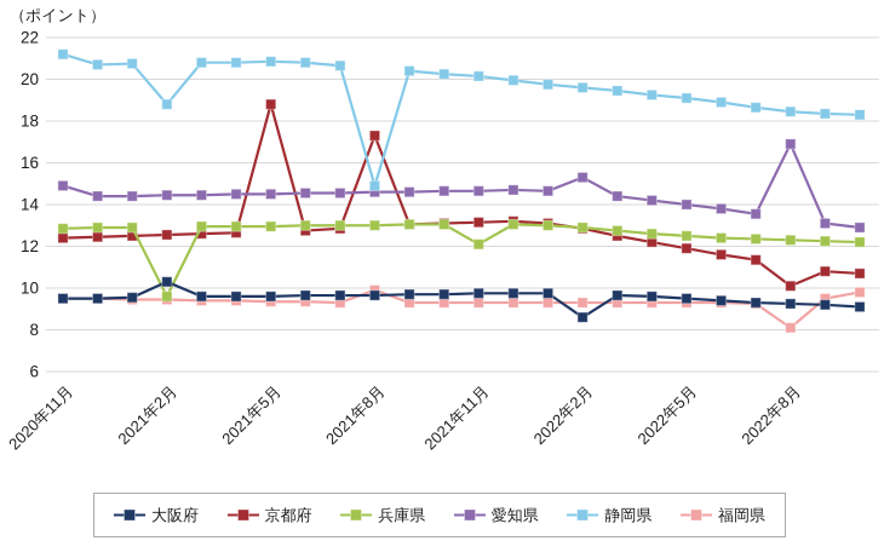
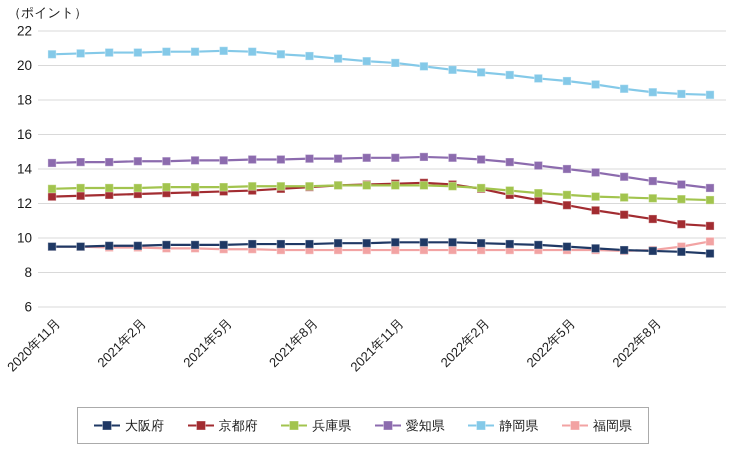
愛知県/2020年11月: 14.9 -> 14.3
静岡県/2020年11月: 21.2 -> 20.6
大阪府/2021年2月: 10.3 -> 9.6
兵庫県/2021年2月: 9.6 -> 12.9
静岡県/2021年2月: 18.8 -> 20.8
京都府/2021年5月: 18.8 -> 12.7
京都府/2021年8月: 17.3 -> 12.9
静岡県/2021年8月: 14.9 -> 20.6
福岡県/2021年8月: 9.9 -> 9.3
兵庫県/2021年11月: 12.1 -> 13.1
大阪府/2022年2月: 8.6 -> 9.7
愛知県/2022年2月: 15.3 -> 14.6
京都府/2022年8月: 10.1 -> 11.1
愛知県/2022年8月: 16.9 -> 13.3
福岡県/2022年8月: 8.1 -> 9.3
